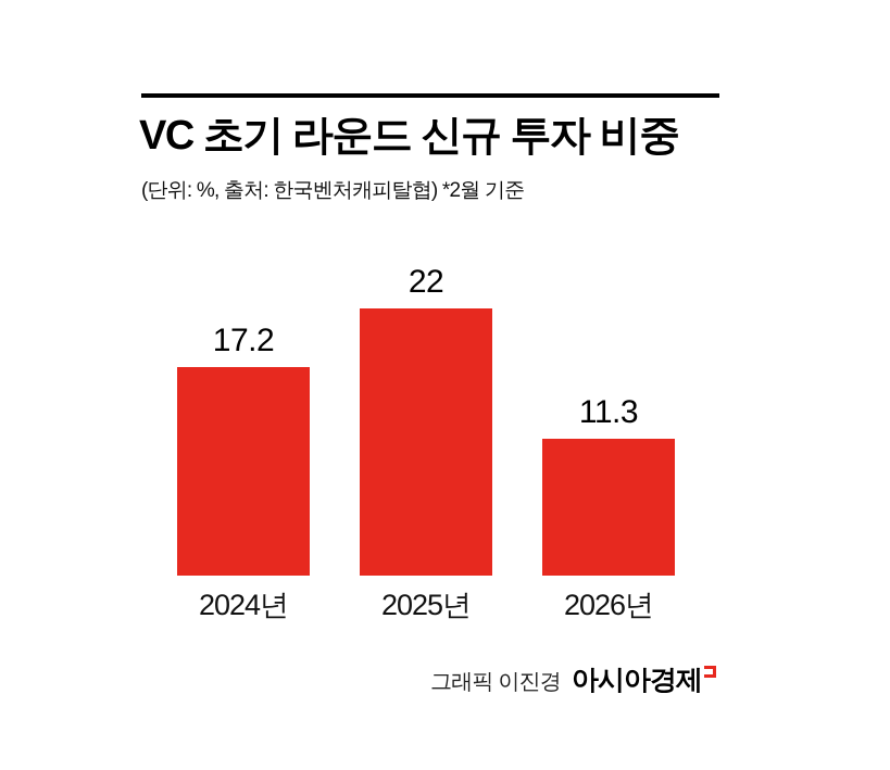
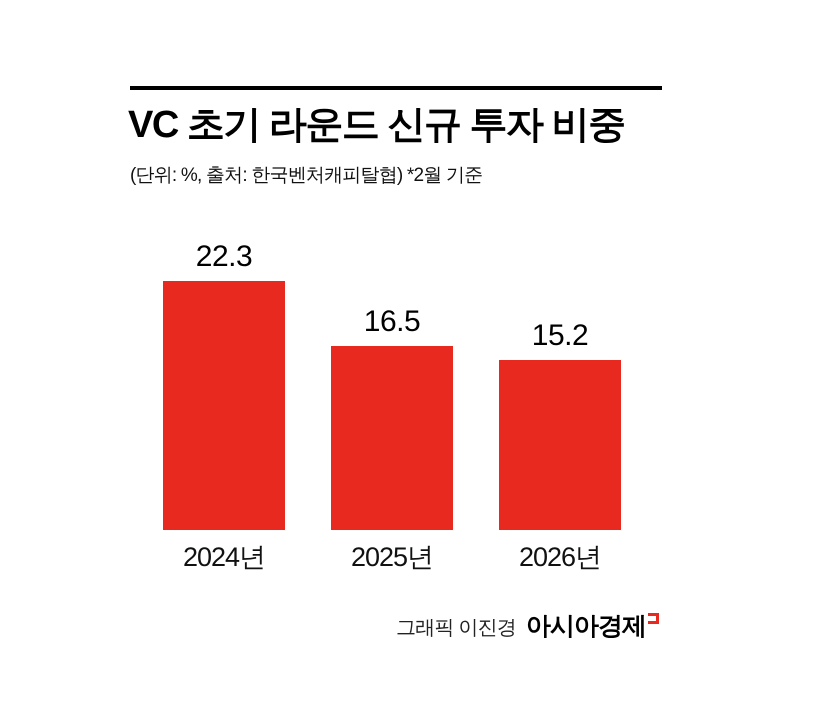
2024년: 17.2 -> 22.3
2025년: 22 -> 16.5
2026년: 11.3 -> 15.2
